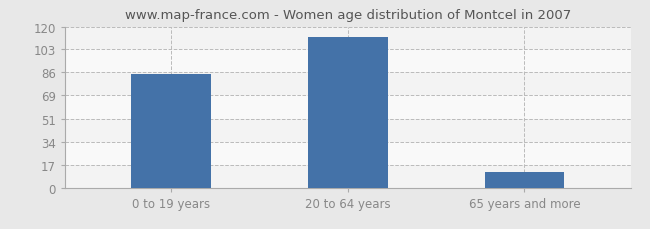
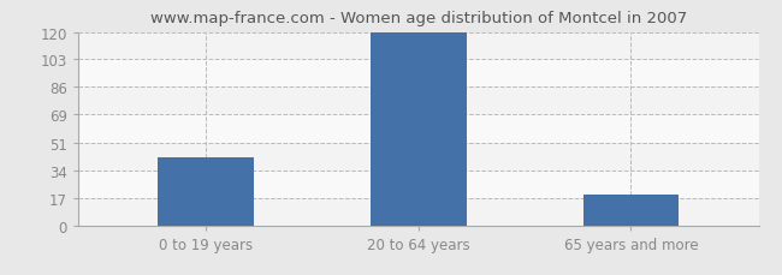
0 to 19 years: 85 -> 42
20 to 64 years: 112 -> 120
65 years and more: 12 -> 19
